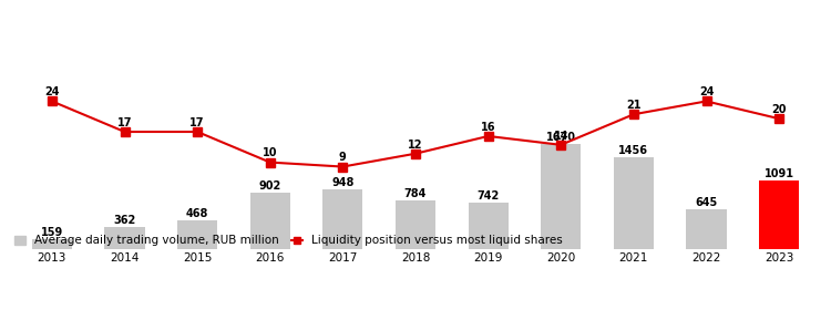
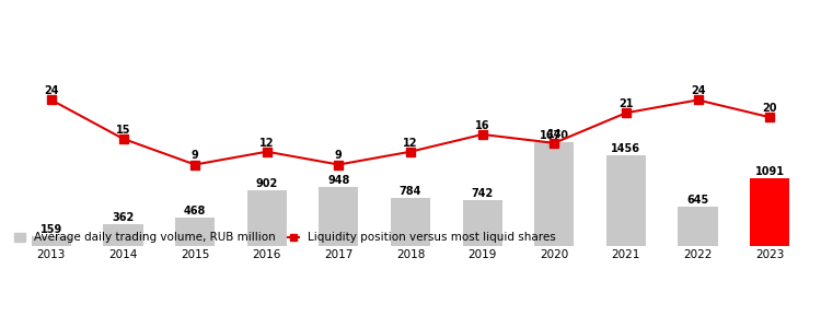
Liquidity position versus most liquid shares/2014: 17 -> 15
Liquidity position versus most liquid shares/2015: 17 -> 9
Liquidity position versus most liquid shares/2016: 10 -> 12
